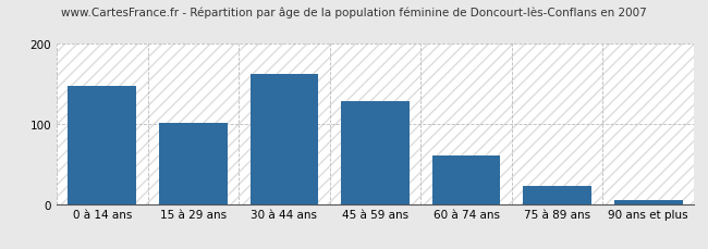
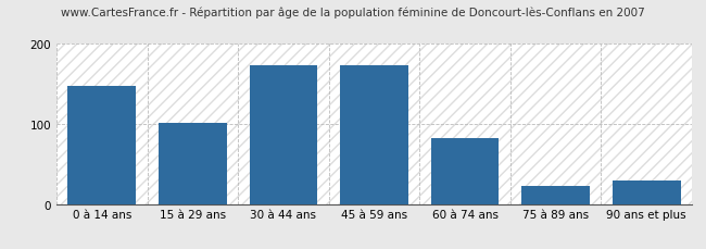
30 à 44 ans: 163 -> 174
45 à 59 ans: 128 -> 174
60 à 74 ans: 60 -> 82
90 ans et plus: 5 -> 30
